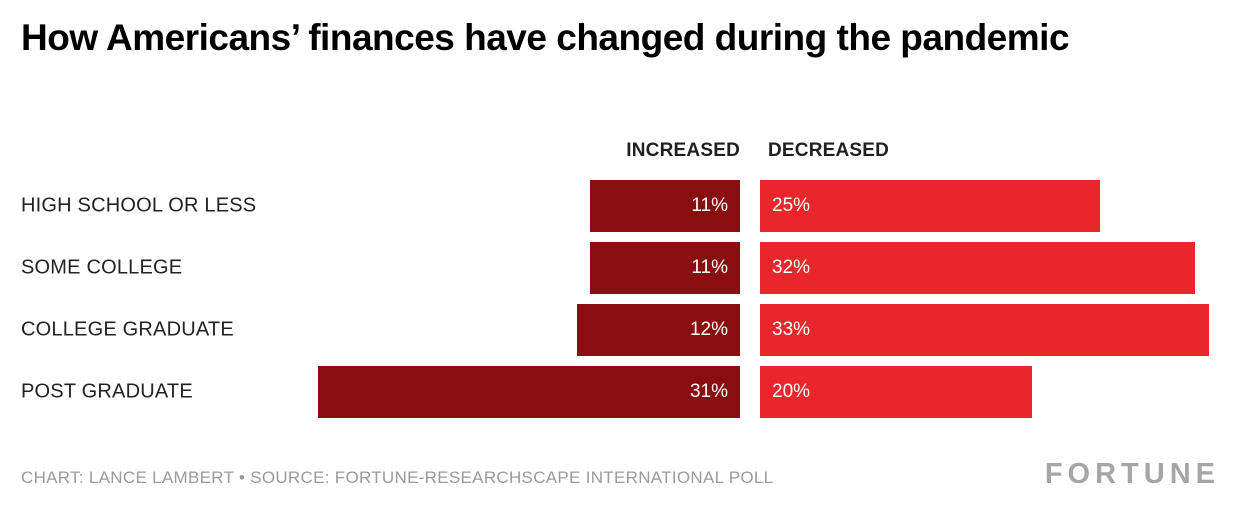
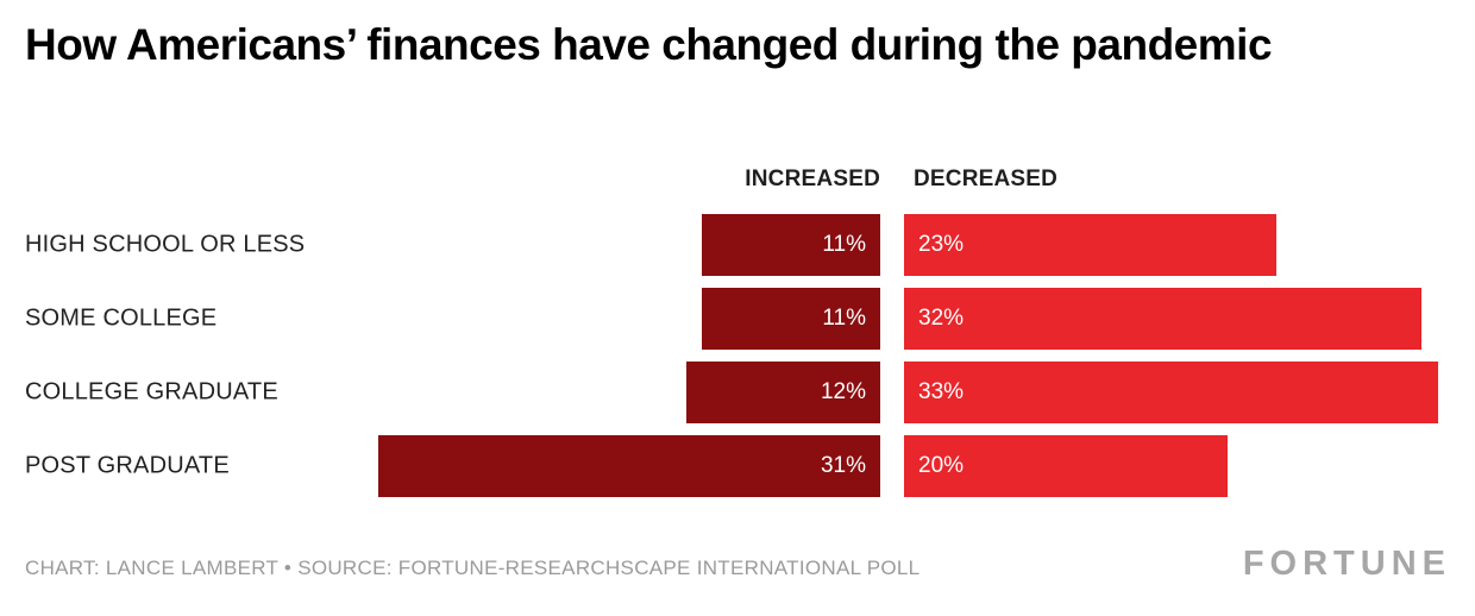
DECREASED/HIGH SCHOOL OR LESS: 25% -> 23%
